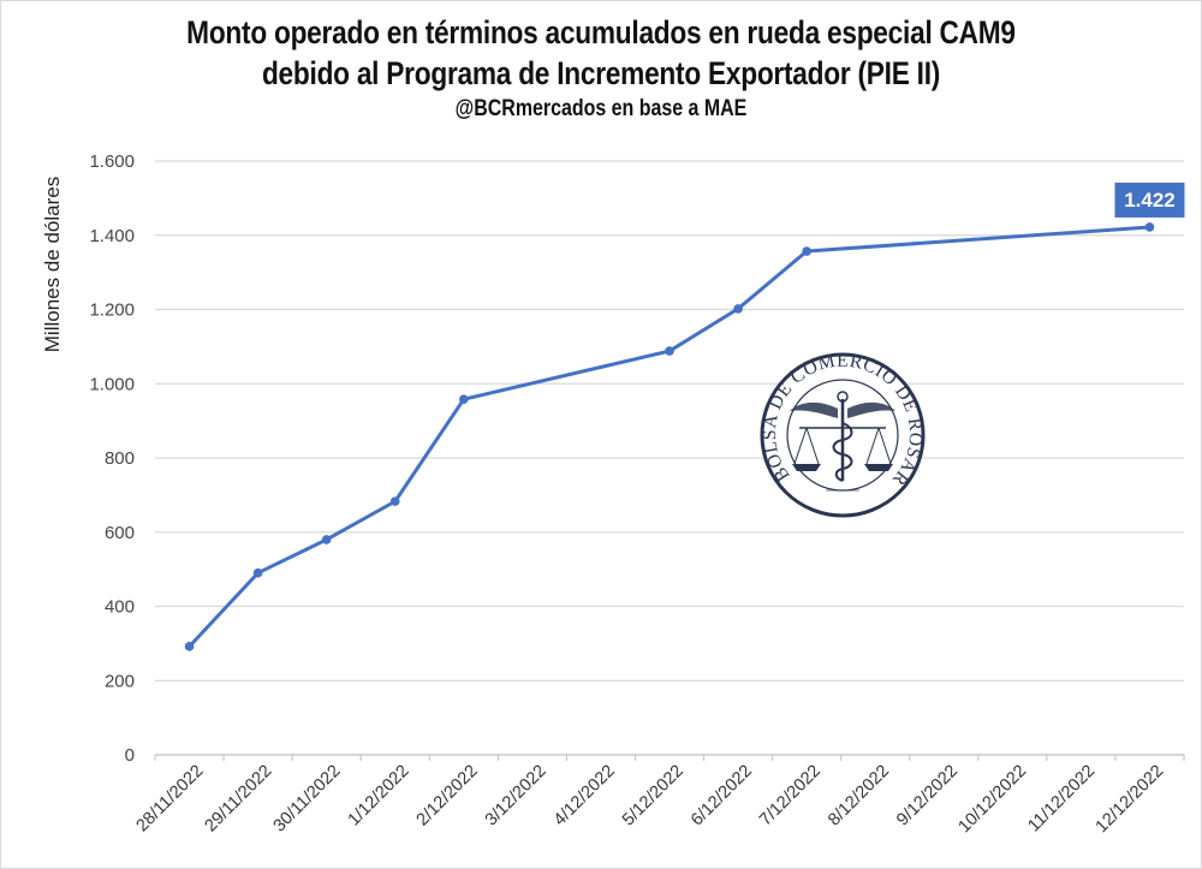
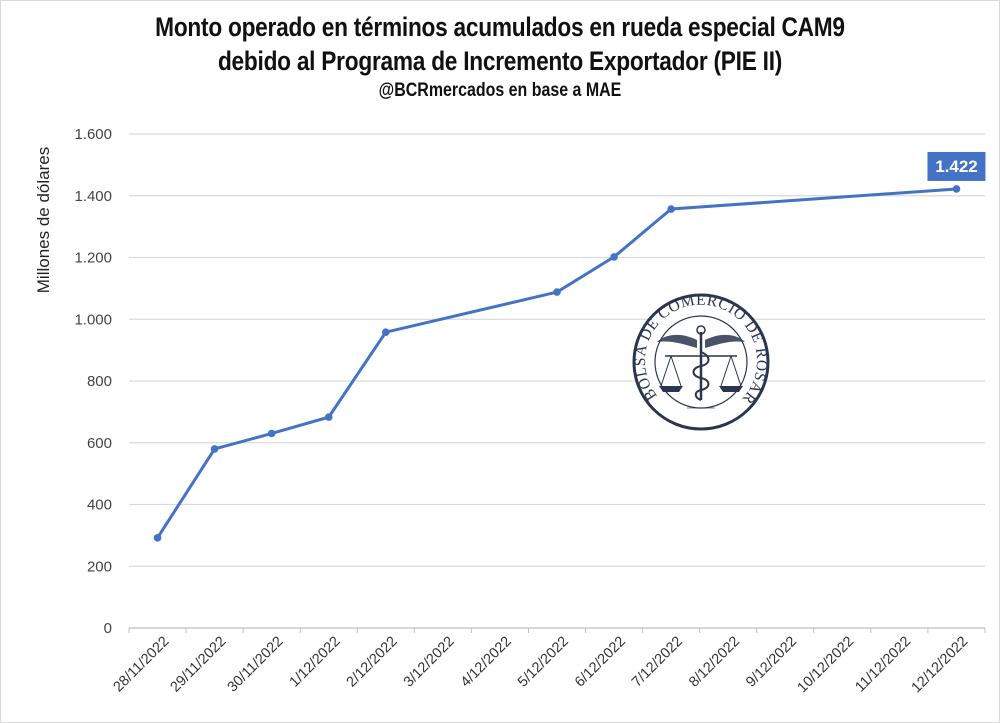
29/11/2022: 490 -> 580
30/11/2022: 580 -> 630
